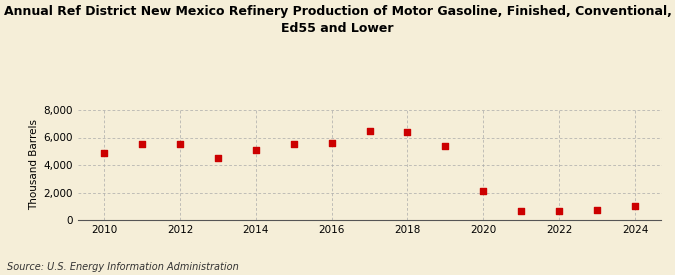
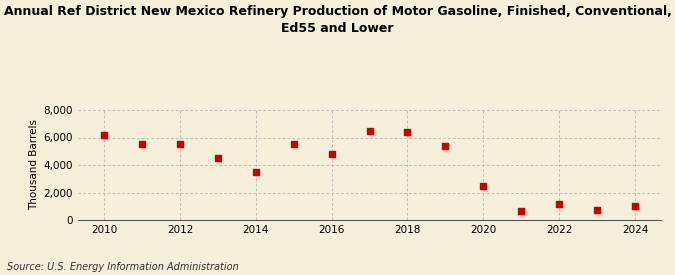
2010: 4,900 -> 6,200
2014: 5,100 -> 3,500
2016: 5,600 -> 4,800
2020: 2,100 -> 2,500
2022: 600 -> 1,200
